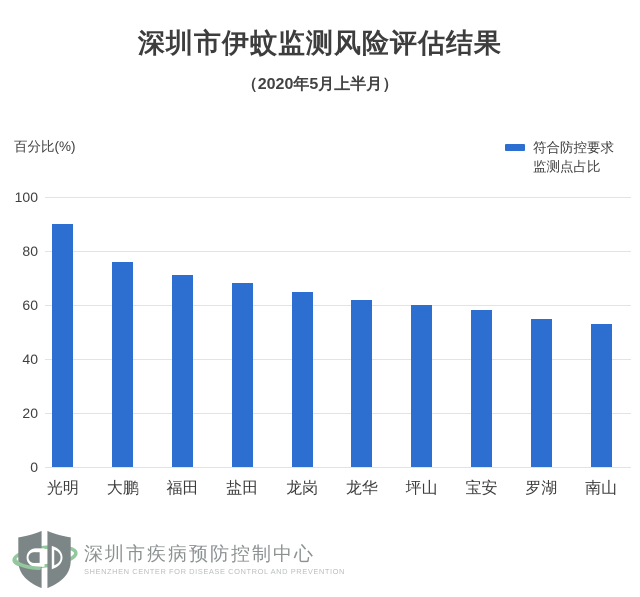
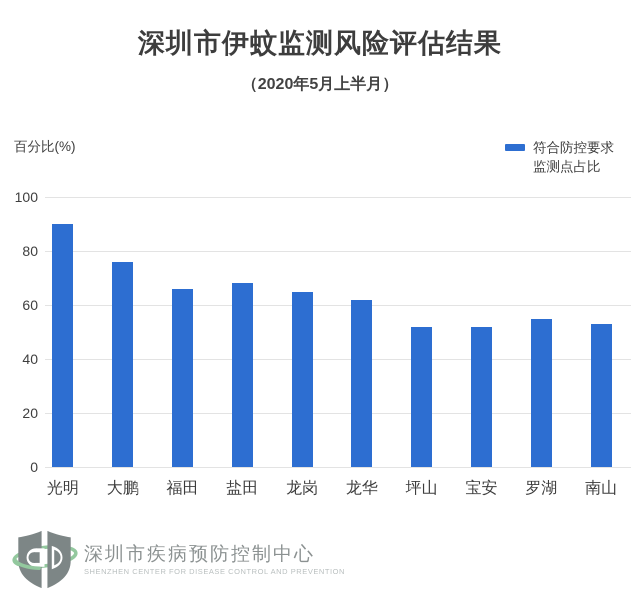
福田: 71 -> 66
坪山: 60 -> 52
宝安: 58 -> 52
